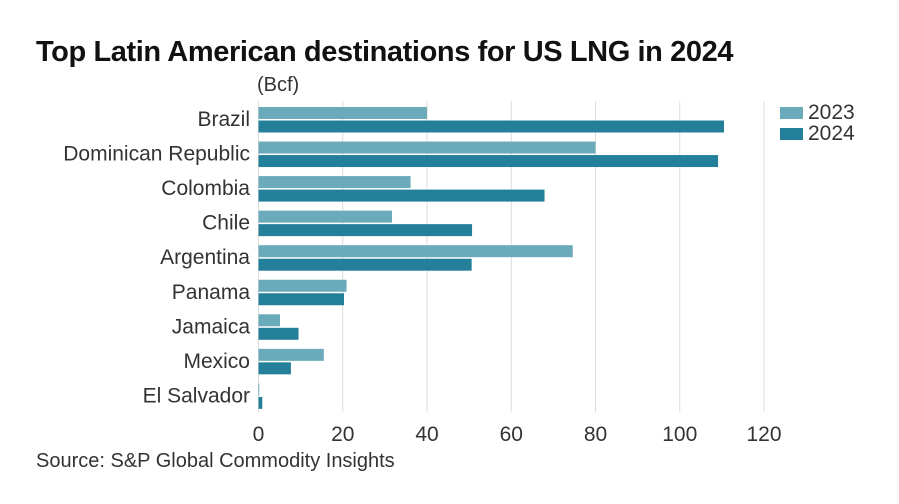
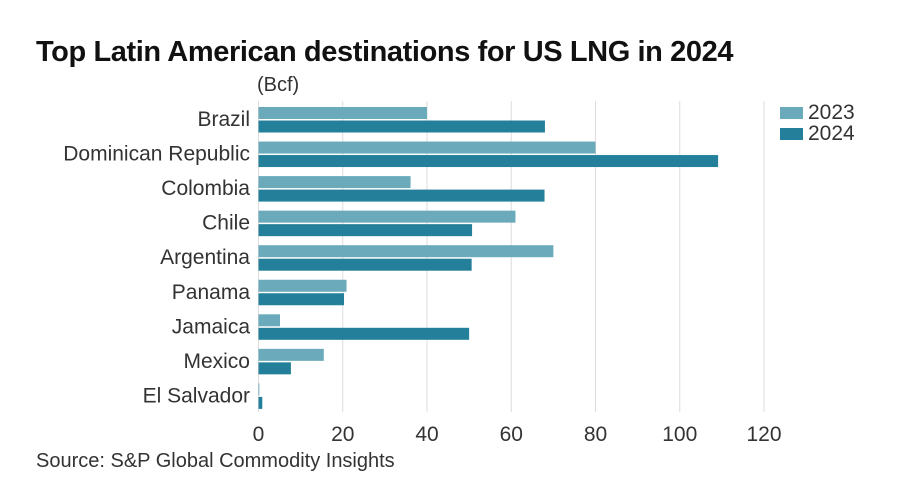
2024/Brazil: 110 -> 68
2023/Chile: 32 -> 61
2023/Argentina: 75 -> 70
2024/Jamaica: 10 -> 50
